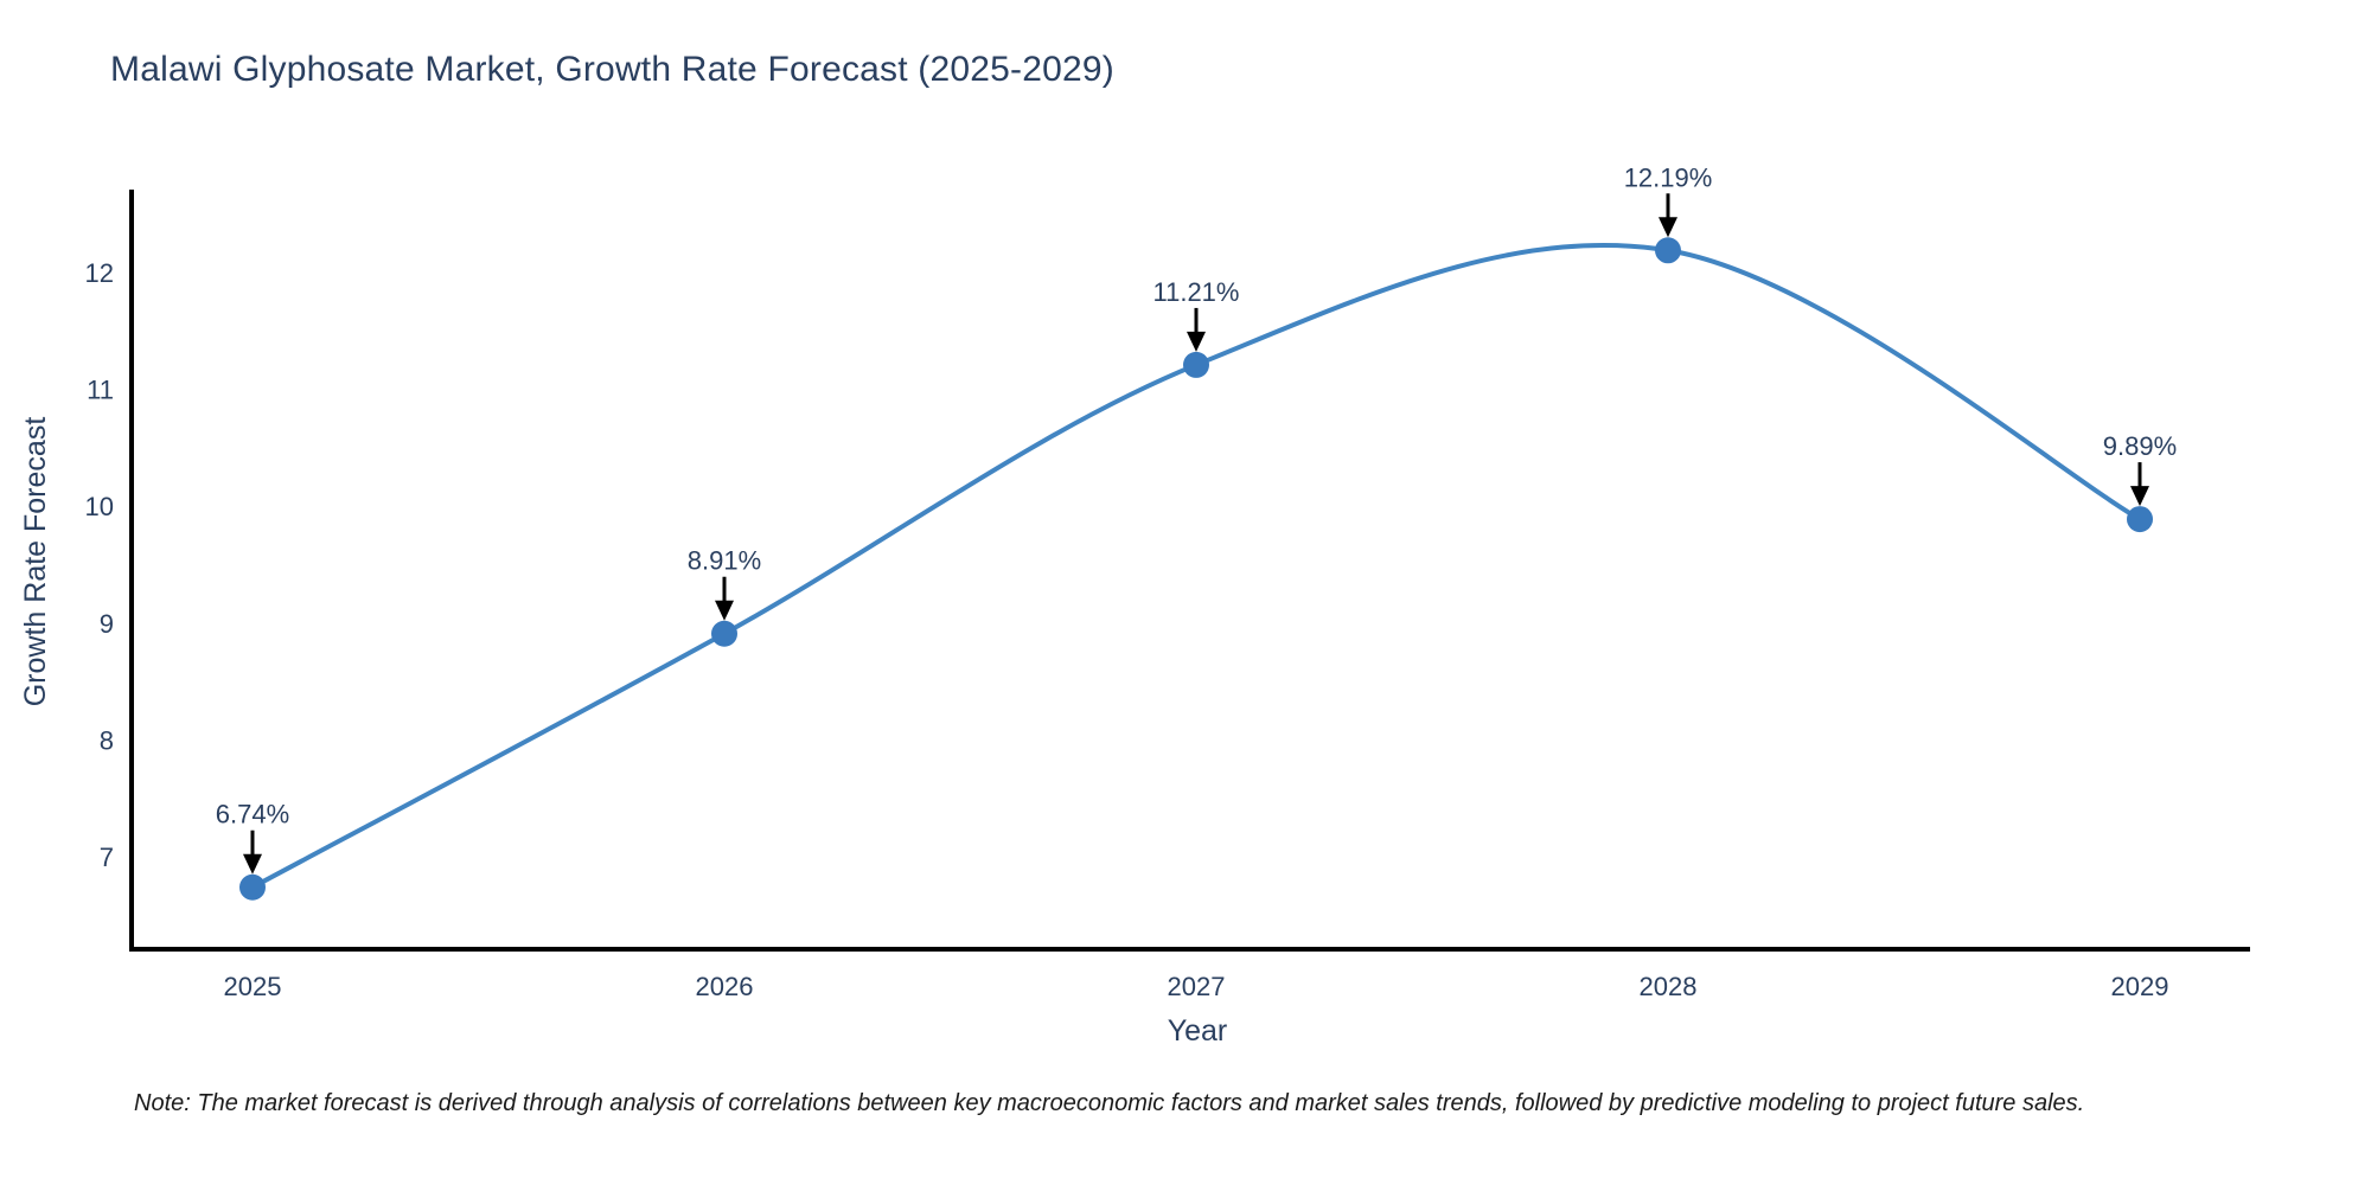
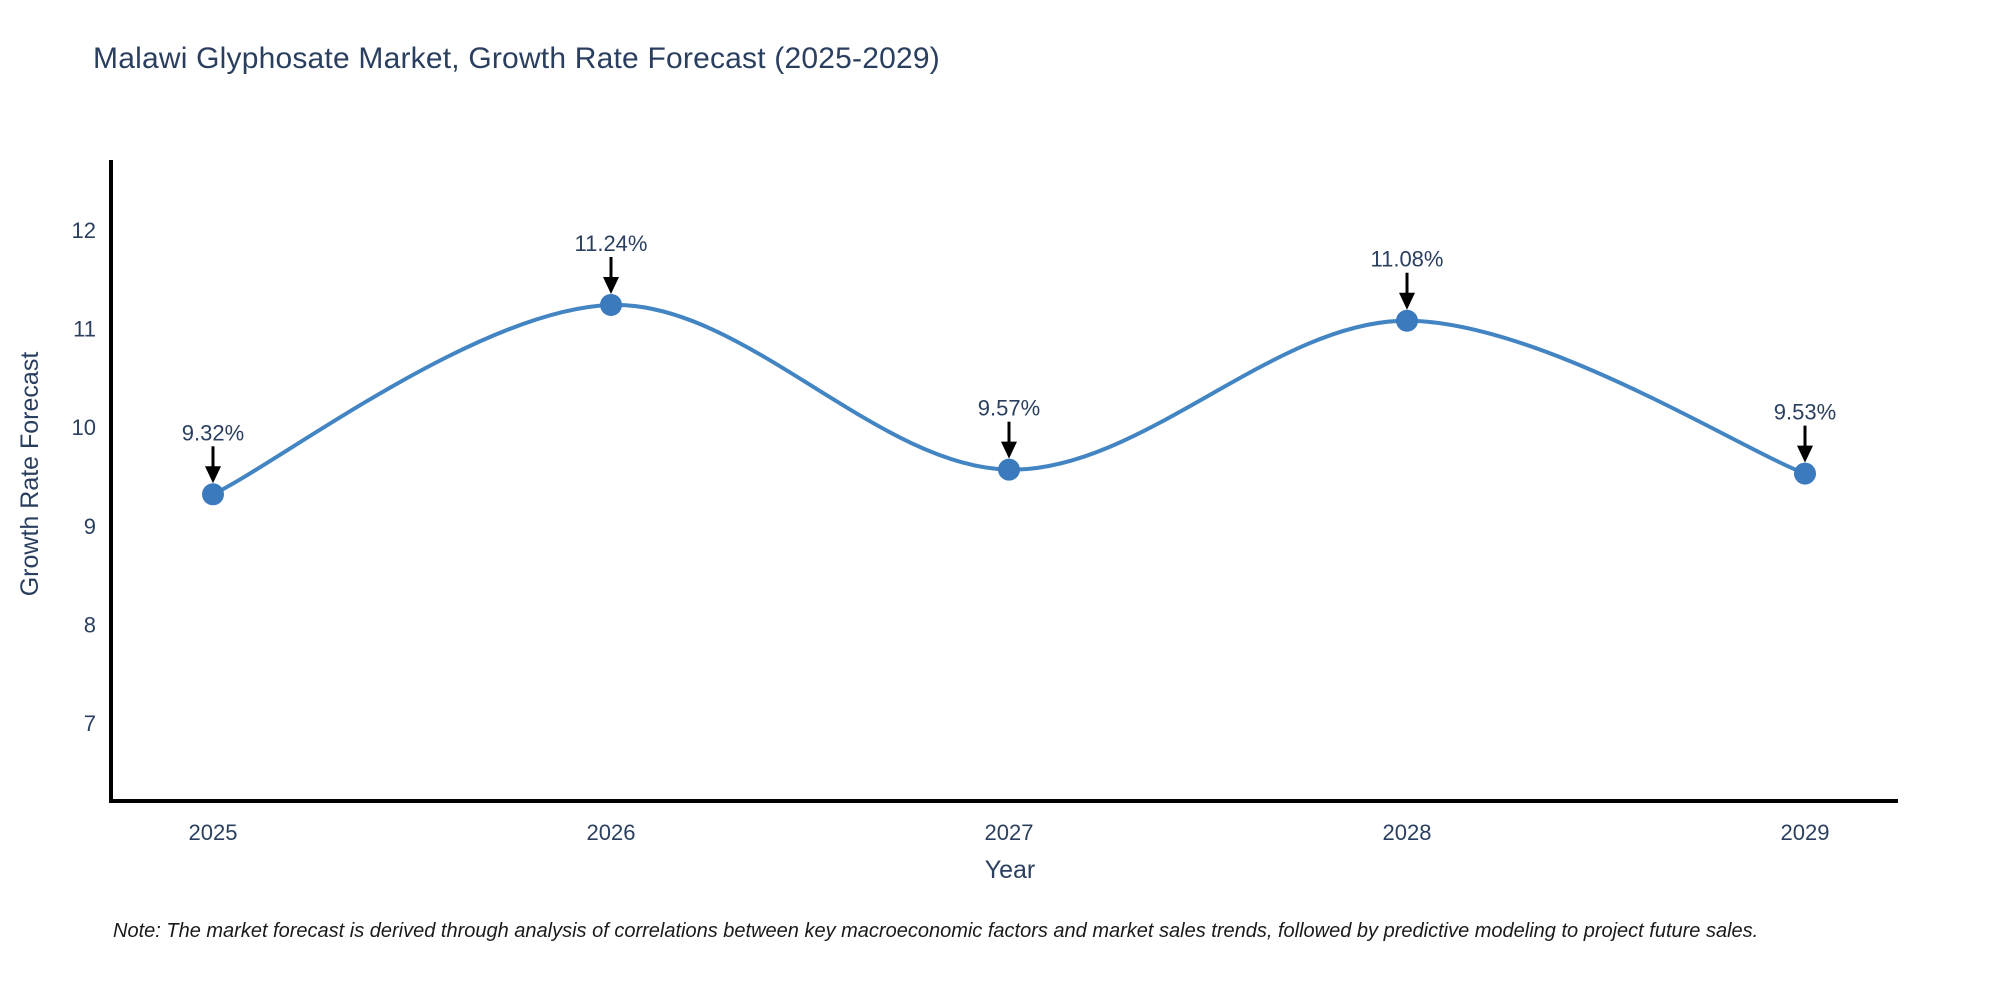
2025: 6.74% -> 9.32%
2026: 8.91% -> 11.24%
2027: 11.21% -> 9.57%
2028: 12.19% -> 11.08%
2029: 9.89% -> 9.53%
